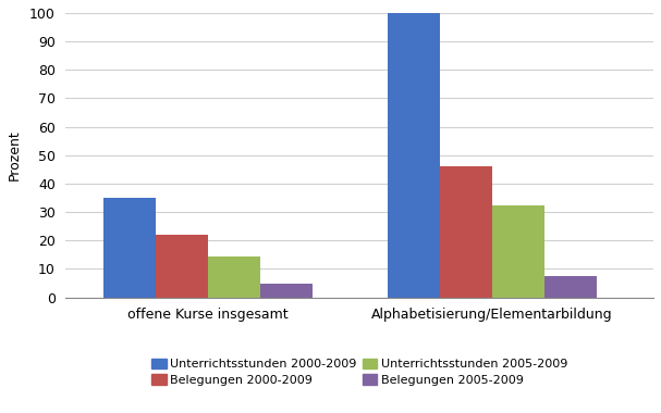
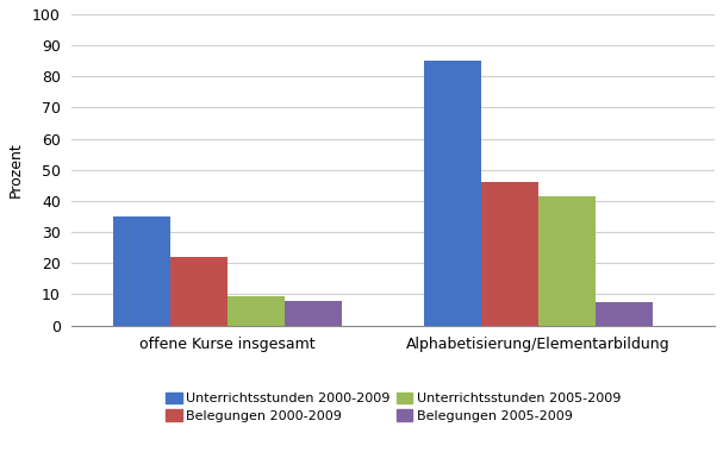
Unterrichtsstunden 2005-2009/offene Kurse insgesamt: 14.5 -> 9.5
Belegungen 2005-2009/offene Kurse insgesamt: 5.0 -> 8.0
Unterrichtsstunden 2000-2009/Alphabetisierung/Elementarbildung: 100 -> 85
Unterrichtsstunden 2005-2009/Alphabetisierung/Elementarbildung: 32.5 -> 41.5
